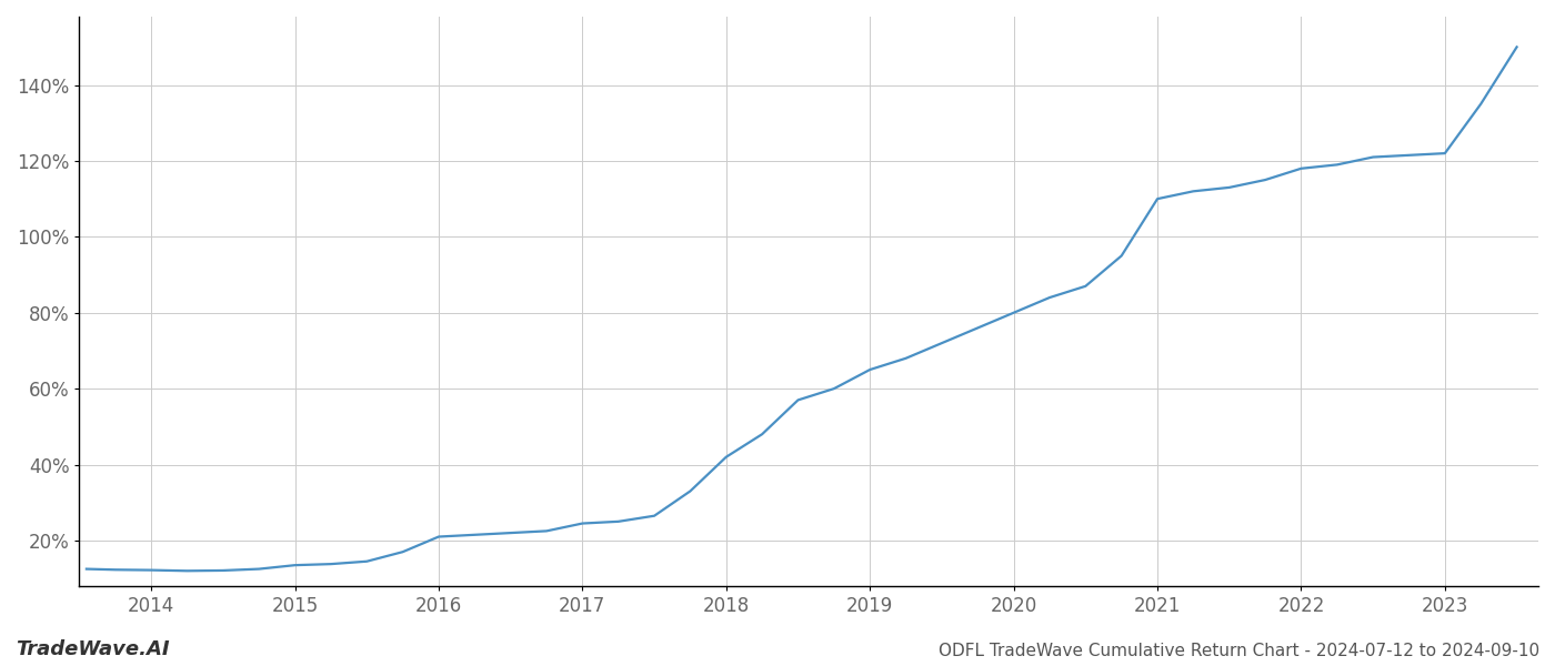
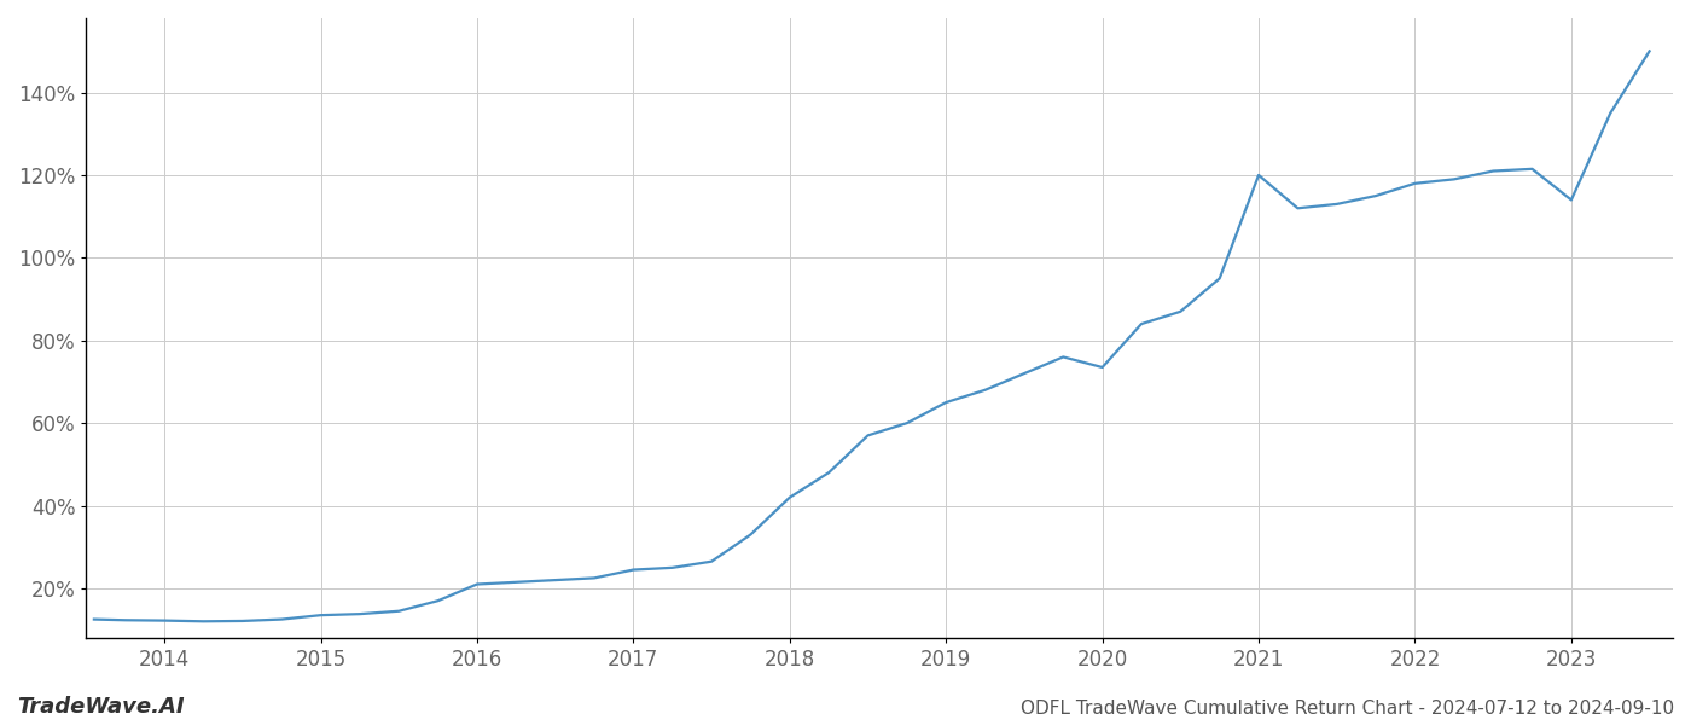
2020: 80.0% -> 73.5%
2021: 110.0% -> 120.0%
2023: 122.0% -> 114.0%
